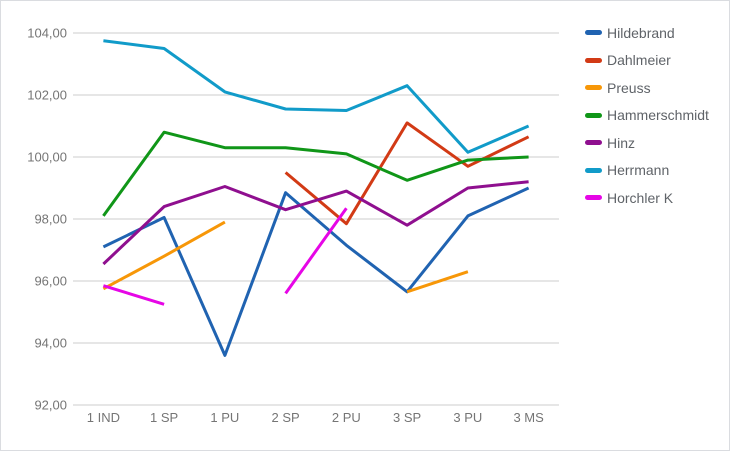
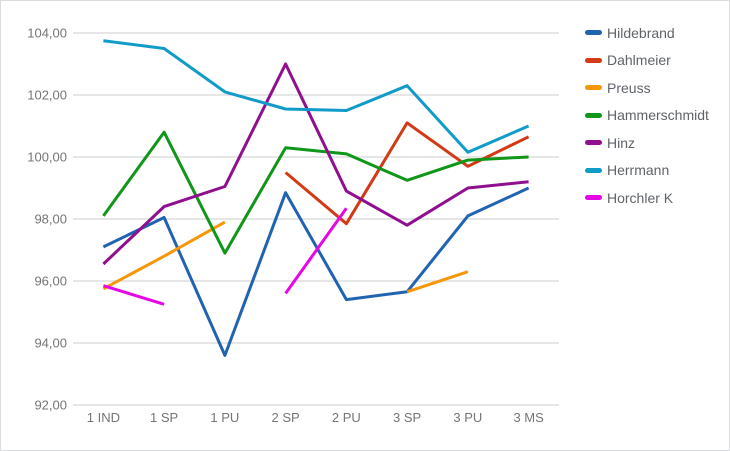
Hammerschmidt/1 PU: 100,3 -> 96,9
Hinz/2 SP: 98,3 -> 103,0
Hildebrand/2 PU: 97,2 -> 95,4
